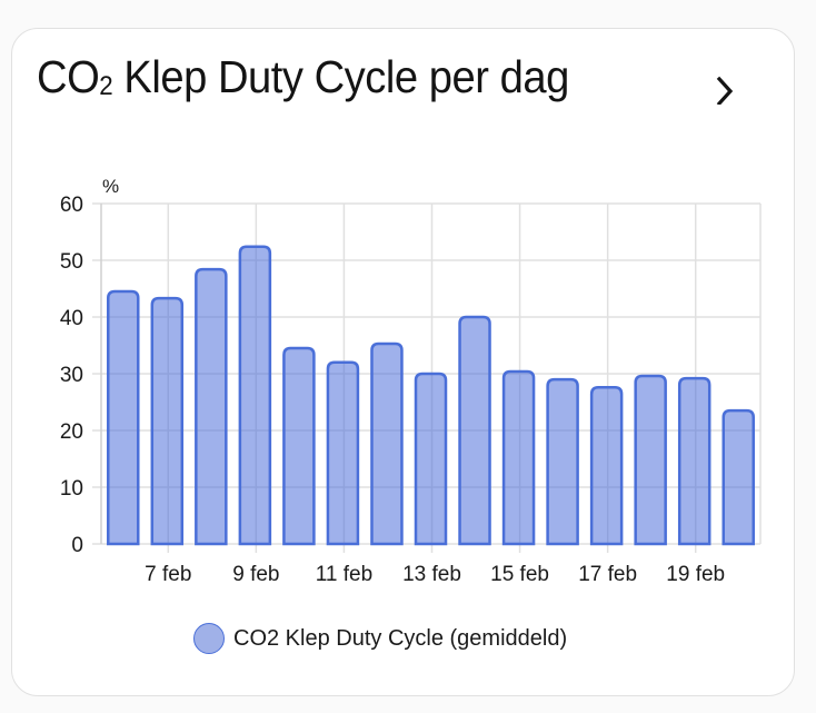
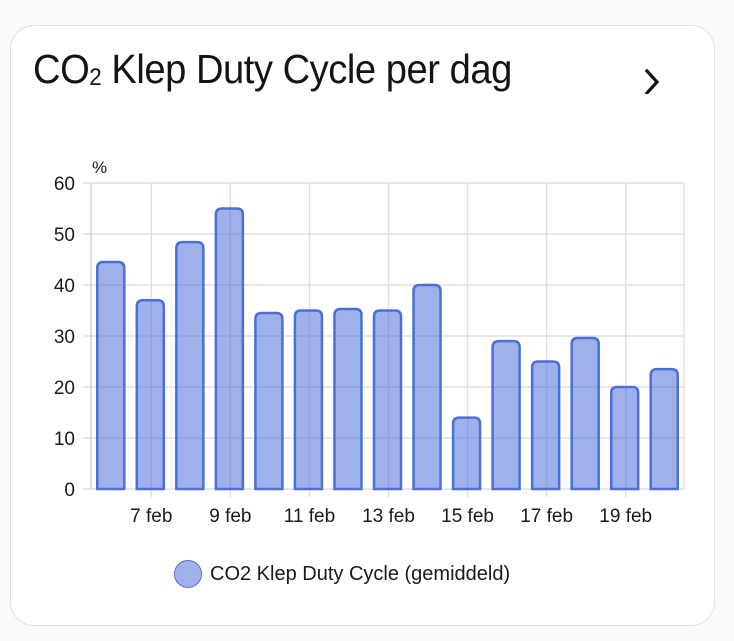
7 feb: 43 -> 37
9 feb: 52 -> 55
11 feb: 32 -> 35
13 feb: 30 -> 35
15 feb: 30 -> 14
17 feb: 28 -> 25
19 feb: 29 -> 20
